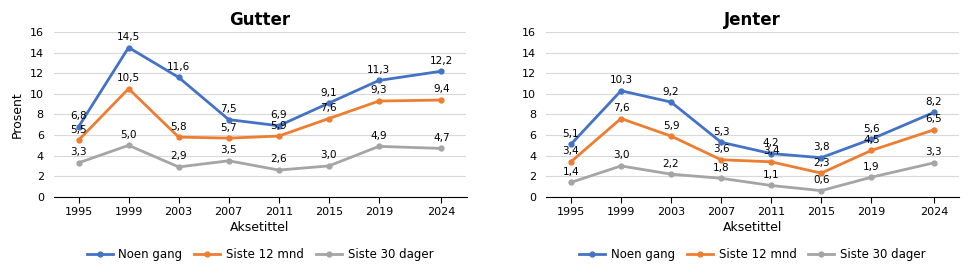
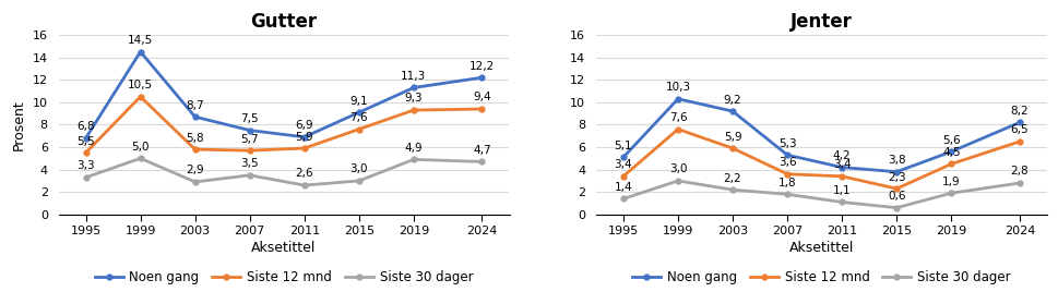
Gutter/Noen gang/2003: 11,6 -> 8,7
Jenter/Siste 30 dager/2024: 3,3 -> 2,8
